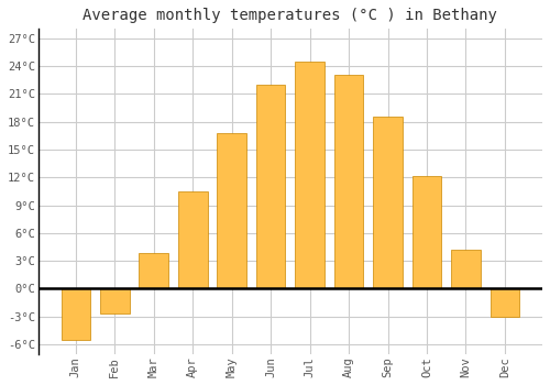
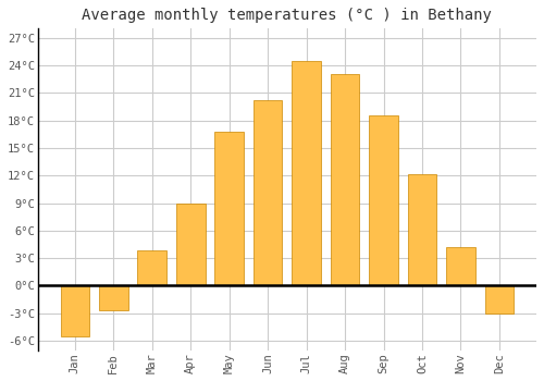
Apr: 10.5°C -> 9.0°C
Jun: 22.0°C -> 20.2°C
